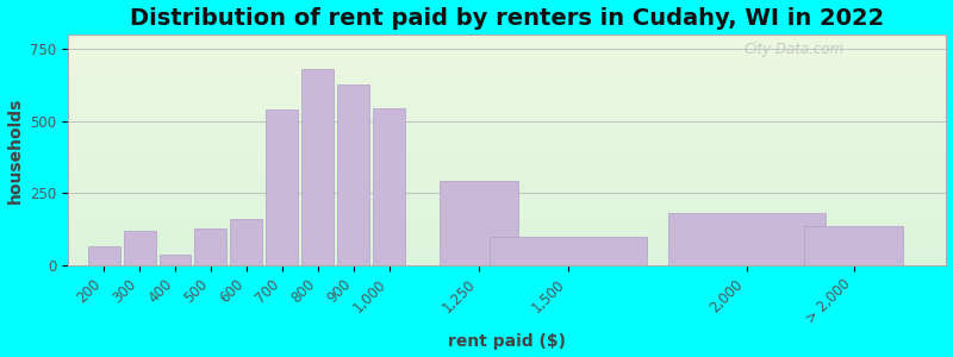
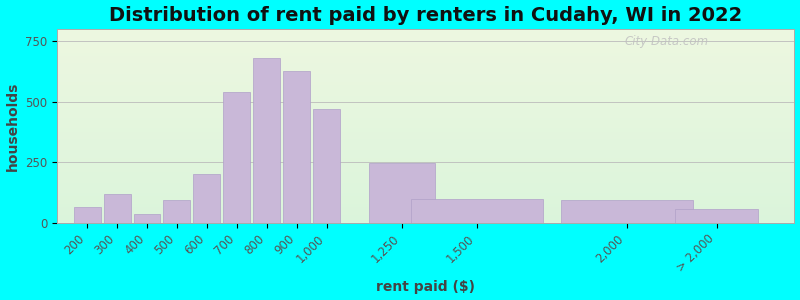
500: 125 -> 95
600: 160 -> 200
1,000: 545 -> 470
1,250: 290 -> 245
2,000: 180 -> 95
> 2,000: 135 -> 55
